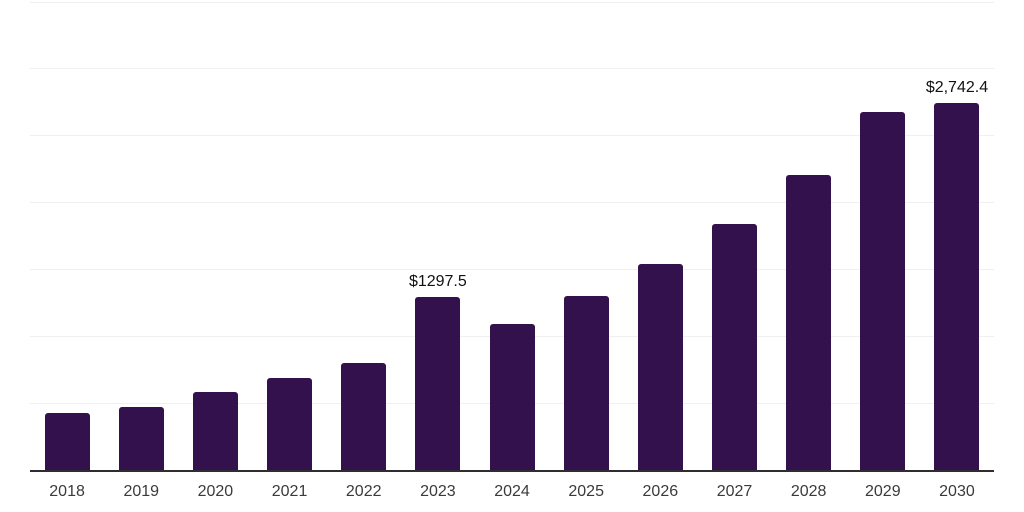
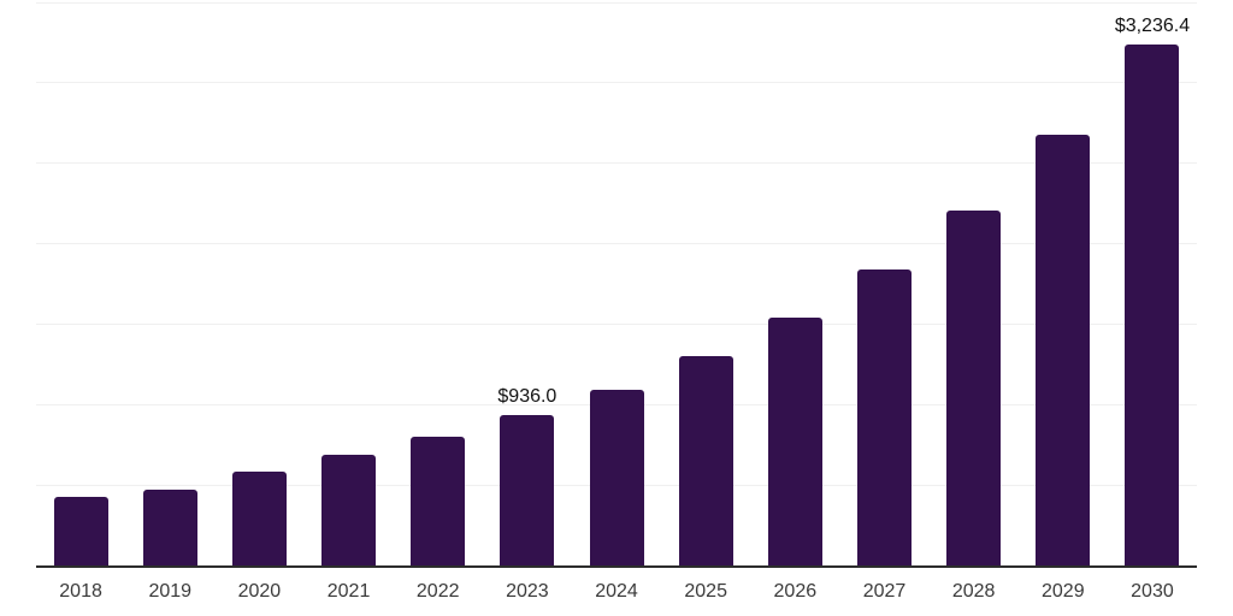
2023: $1297.5 -> $936.0
2030: $2,742.4 -> $3,236.4
